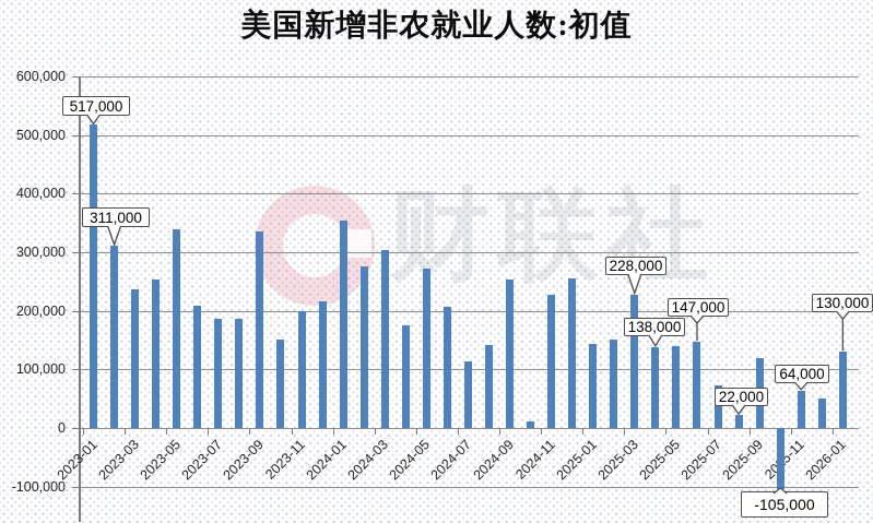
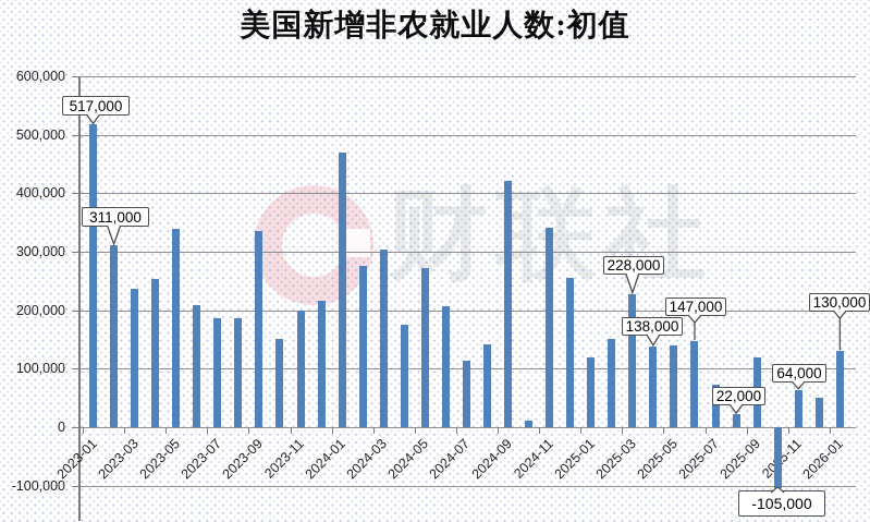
2024-01: 350000 -> 470000
2024-09: 250000 -> 420000
2024-11: 230000 -> 340000
2025-01: 140000 -> 120000
